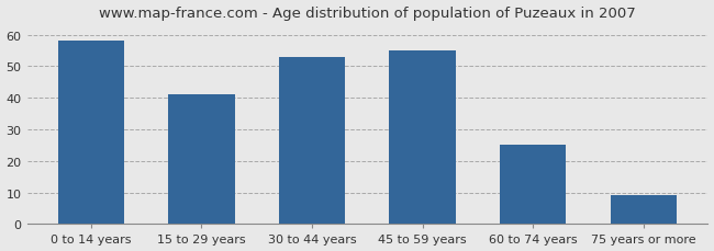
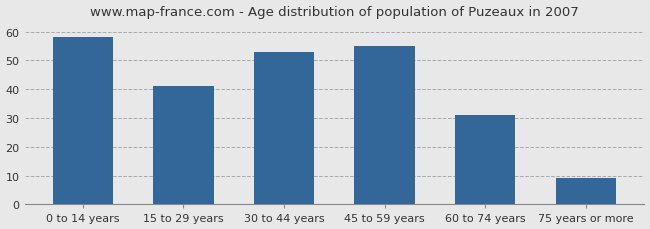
60 to 74 years: 25 -> 31
